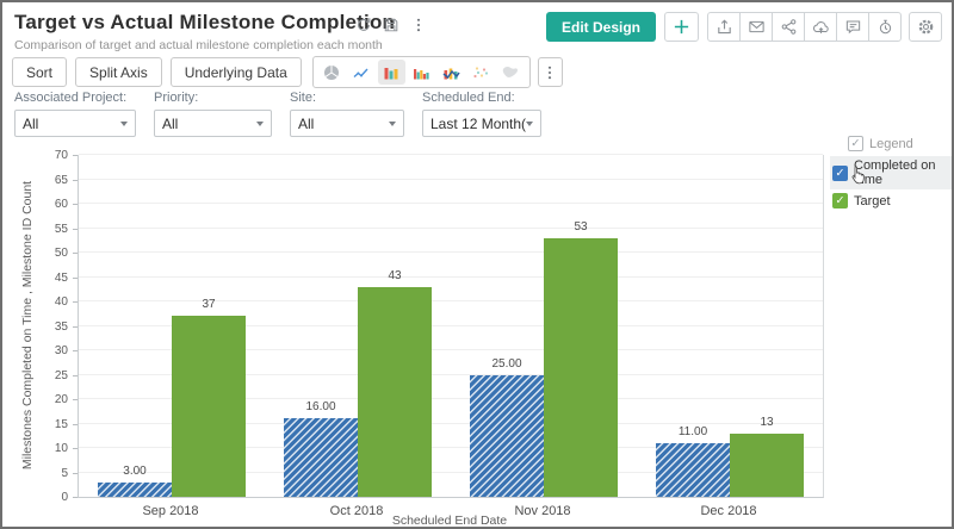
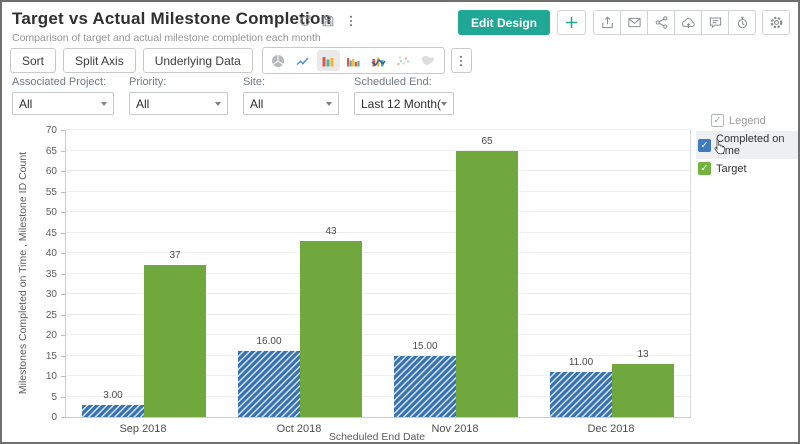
Completed on Time/Nov 2018: 25.00 -> 15.00
Target/Nov 2018: 53 -> 65
